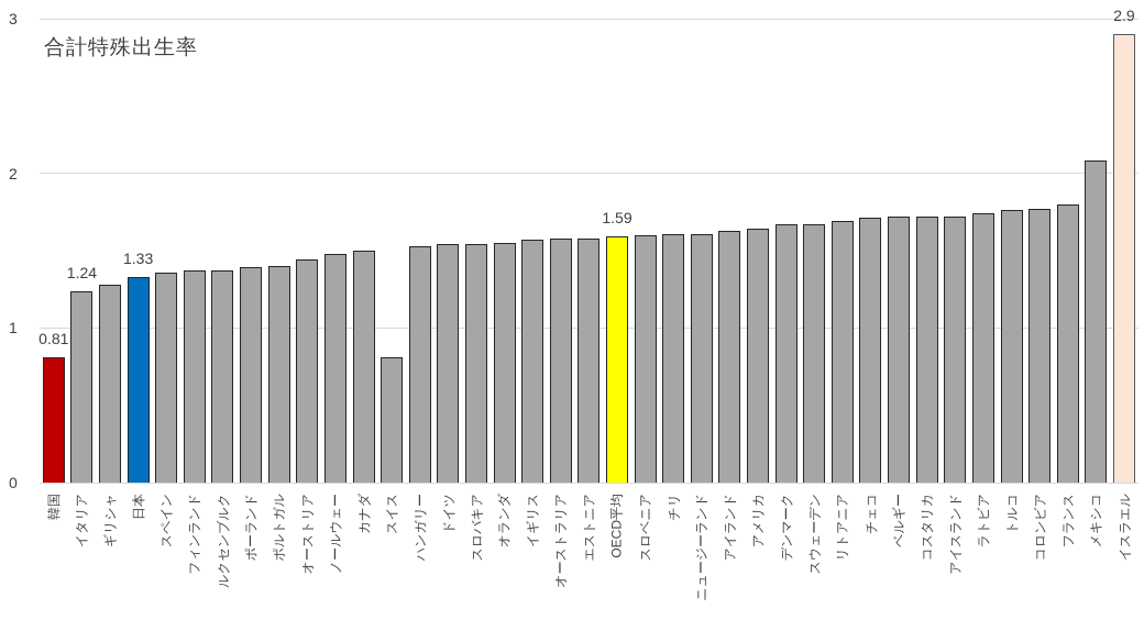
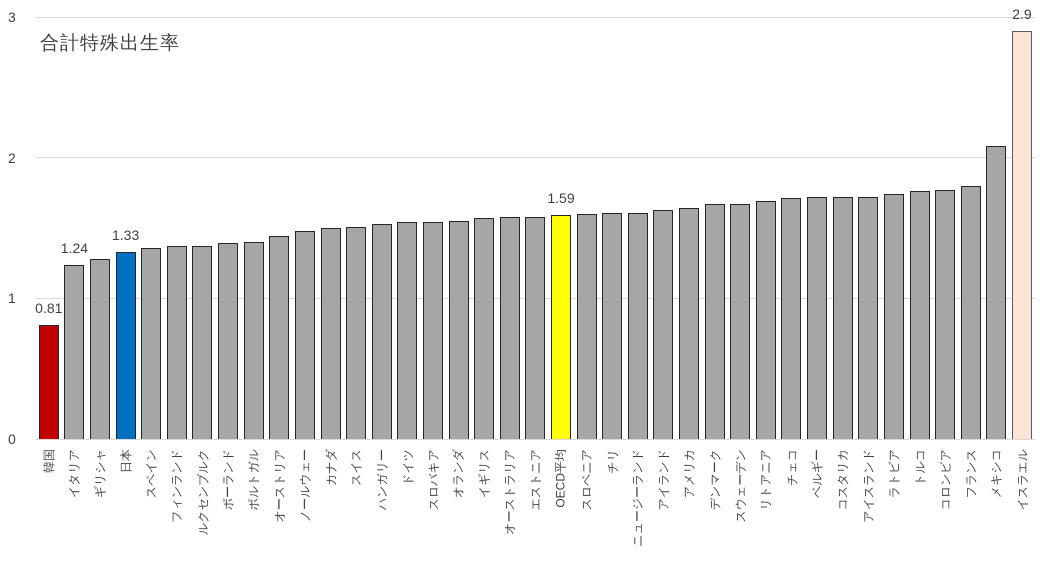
スイス: 0.81 -> 1.51
